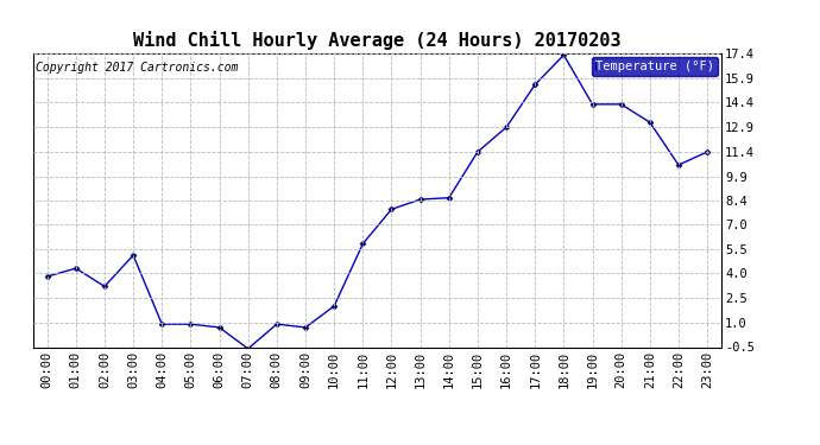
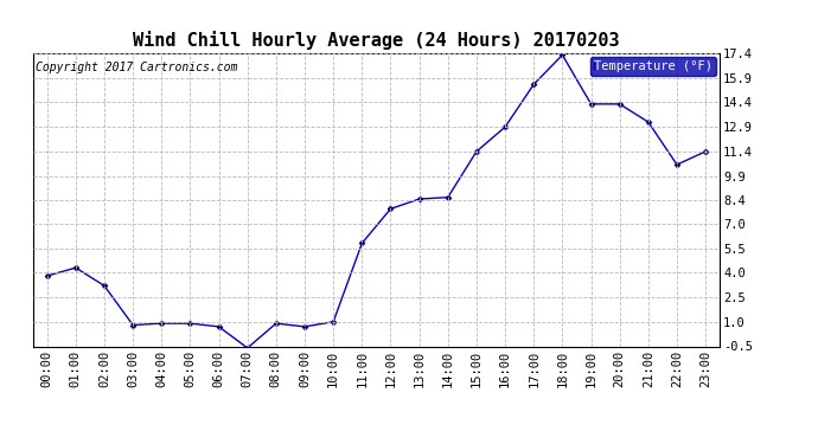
03:00: 5.1 -> 0.8
10:00: 2.0 -> 1.0
